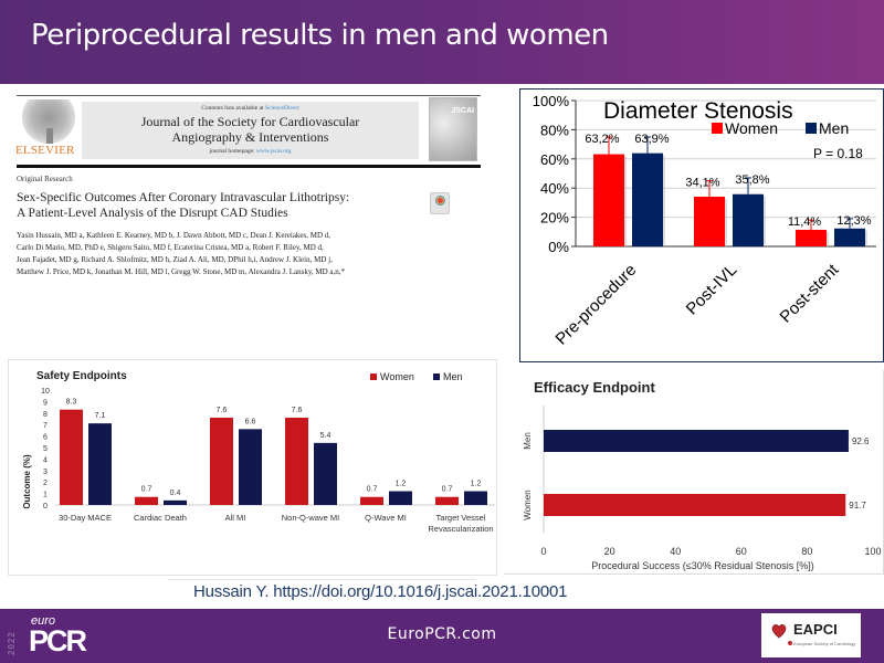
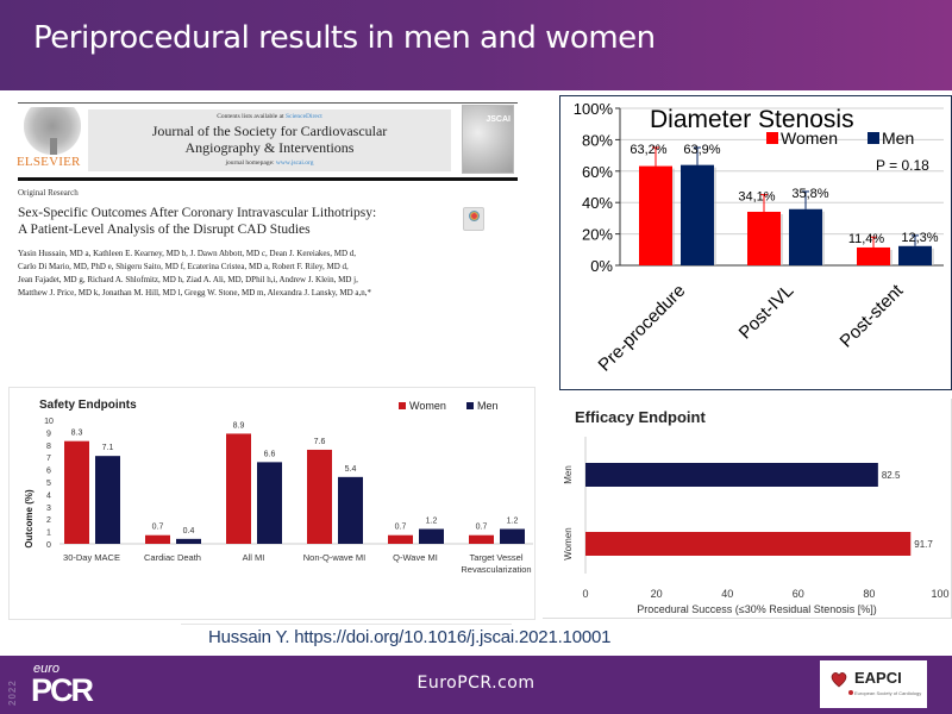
Safety Endpoints/Women/All MI: 7.6 -> 8.9
Efficacy Endpoint/Men: 92.6 -> 82.5
